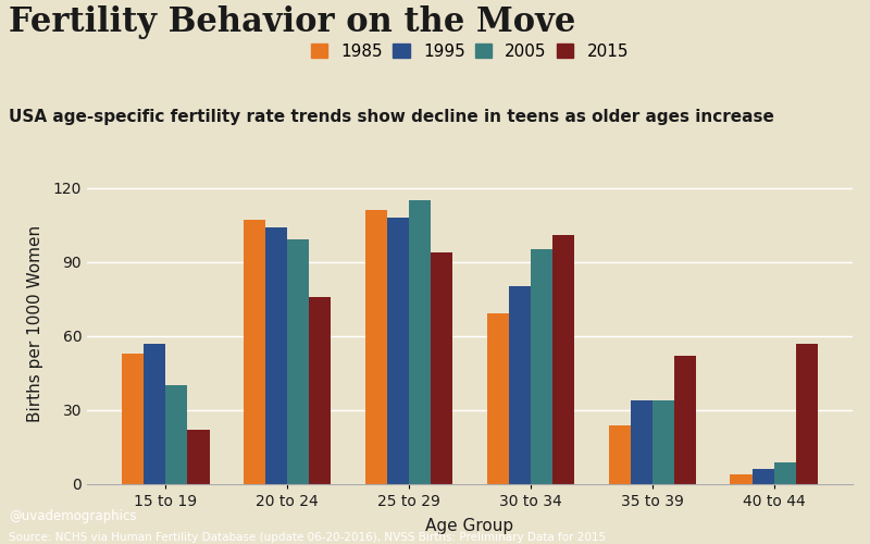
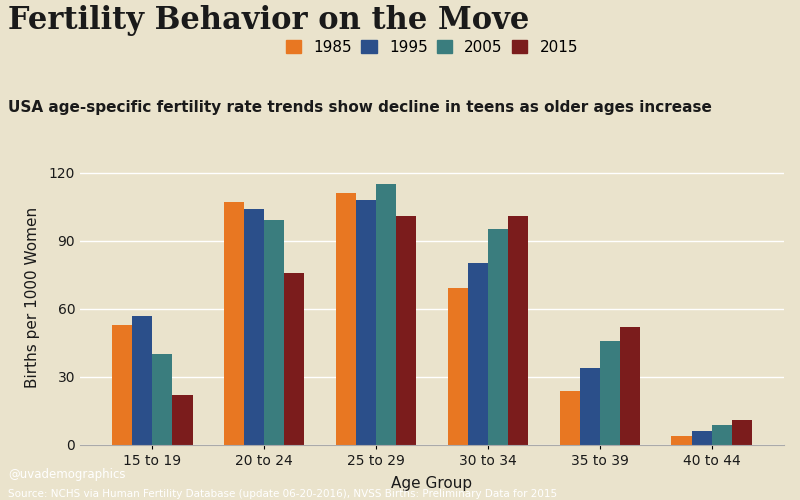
2015/25 to 29: 94 -> 101
2005/35 to 39: 34 -> 46
2015/40 to 44: 57 -> 11
